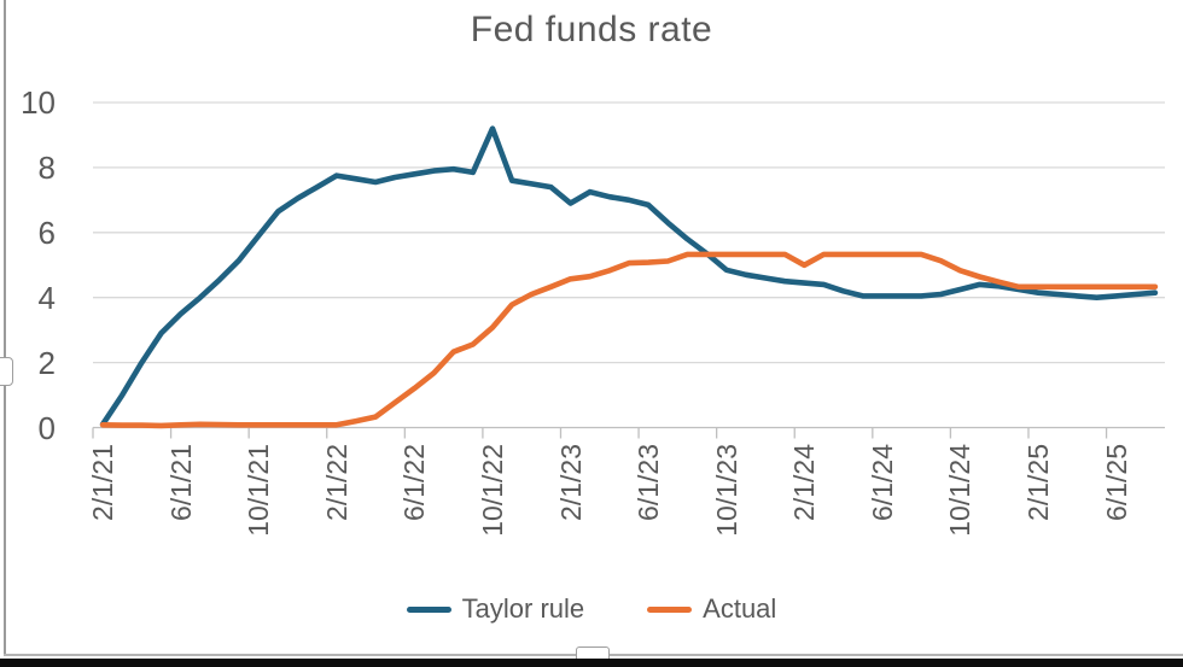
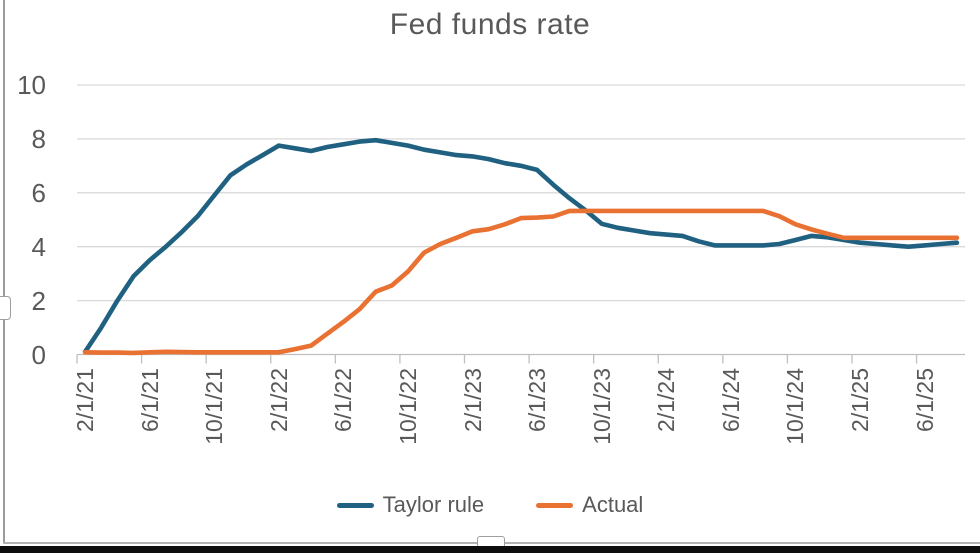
Taylor rule/10/1/22: 9.2 -> 7.8
Taylor rule/2/1/23: 6.9 -> 7.3
Actual/2/1/24: 5.0 -> 5.3
